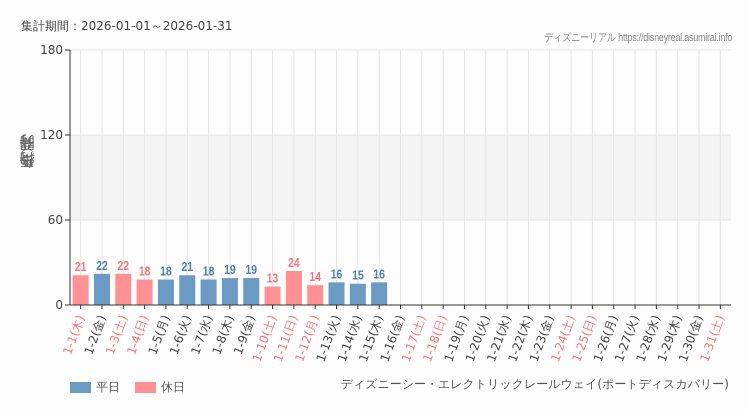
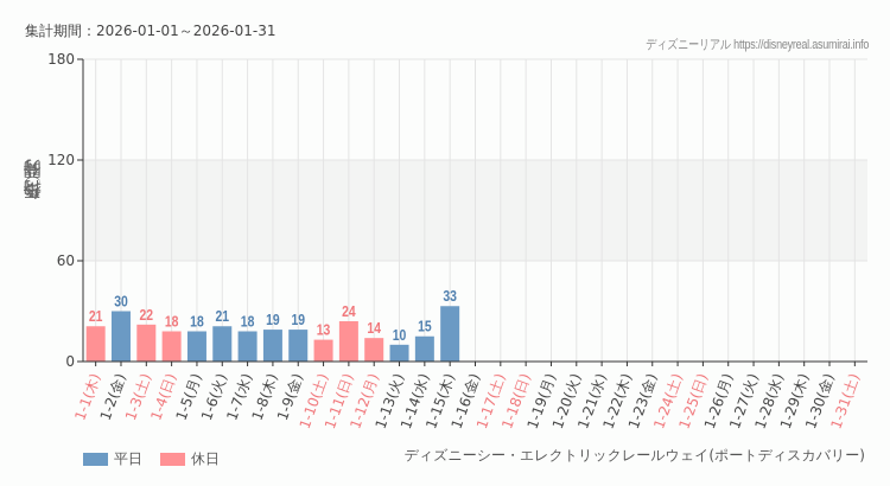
1-2(金): 22 -> 30
1-13(火): 16 -> 10
1-15(木): 16 -> 33
